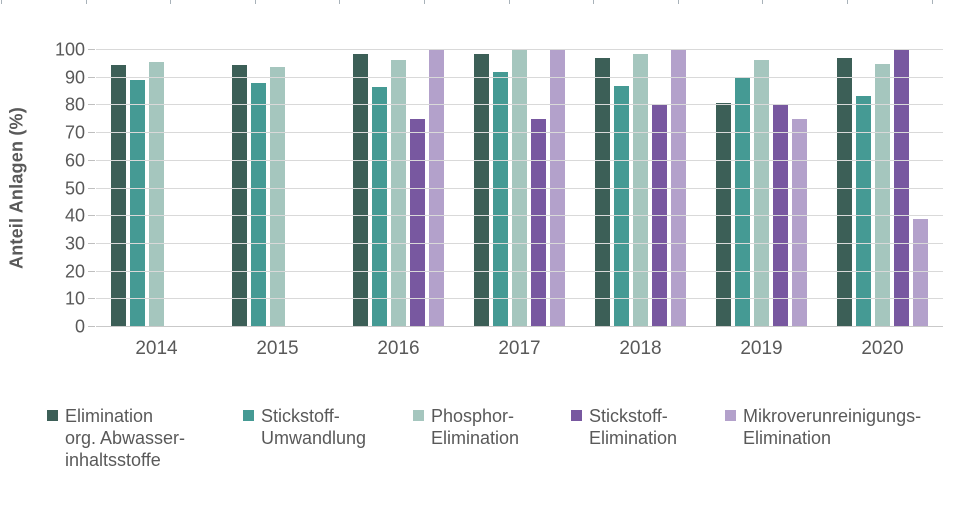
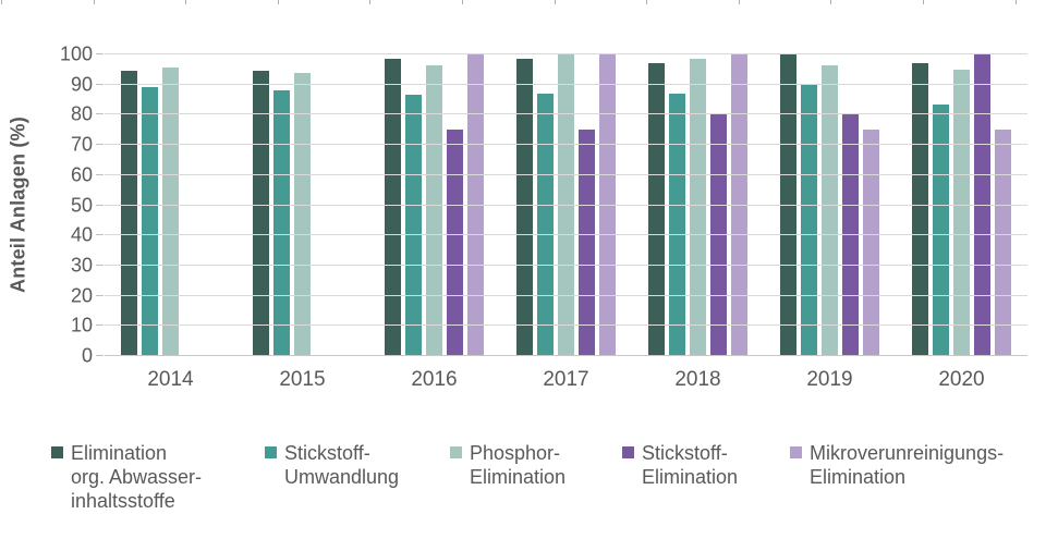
Stickstoff-Umwandlung/2017: 92 -> 87
Elimination org. Abwasser-inhaltsstoffe/2019: 81 -> 100
Mikroverunreinigungs-Elimination/2020: 39 -> 75
